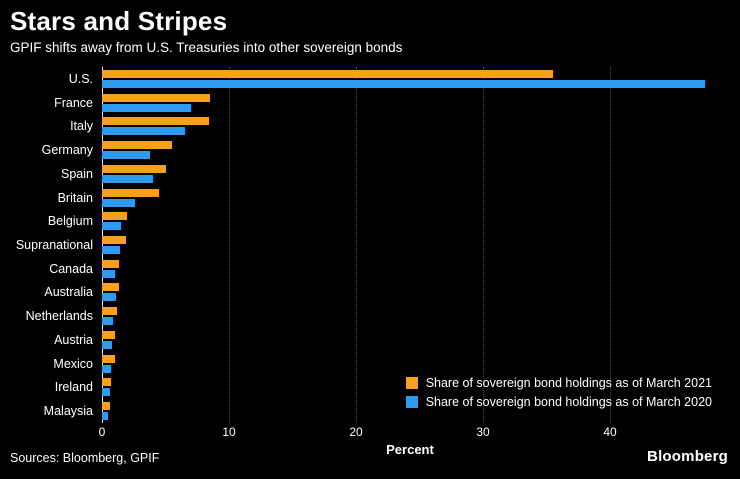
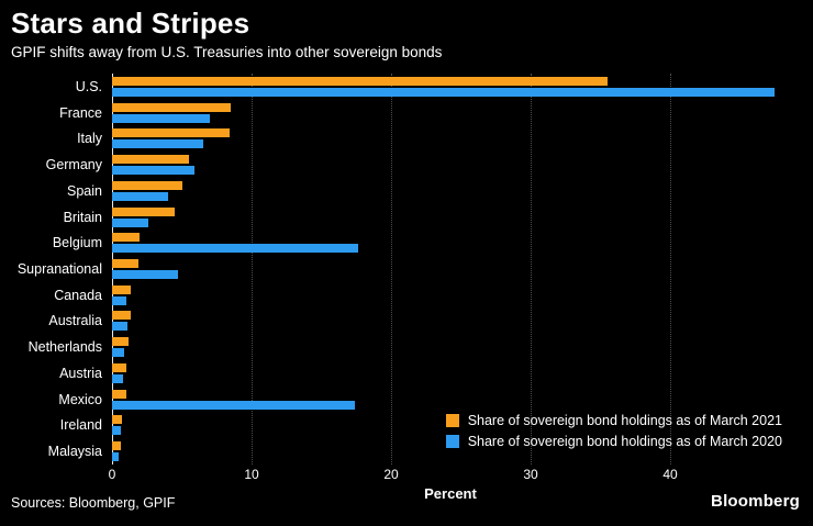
Share of sovereign bond holdings as of March 2020/Germany: 3.8 -> 5.9
Share of sovereign bond holdings as of March 2020/Belgium: 1.5 -> 17.6
Share of sovereign bond holdings as of March 2020/Supranational: 1.4 -> 4.7
Share of sovereign bond holdings as of March 2020/Mexico: 0.7 -> 17.4
